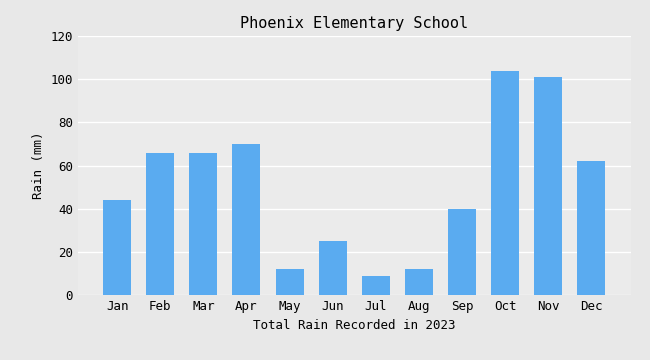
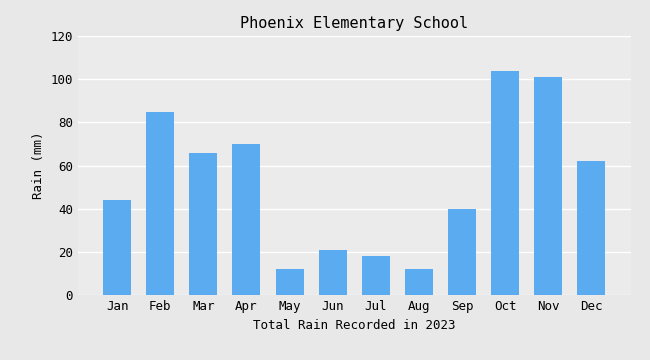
Feb: 66 -> 85
Jun: 25 -> 21
Jul: 9 -> 18
